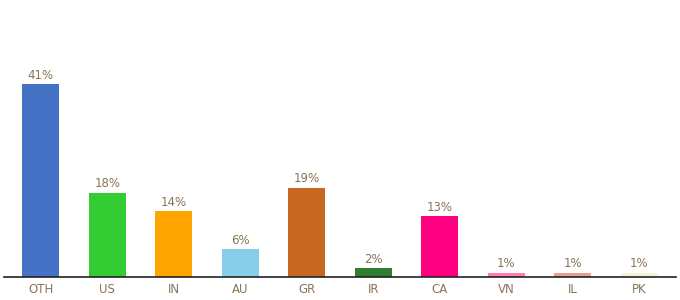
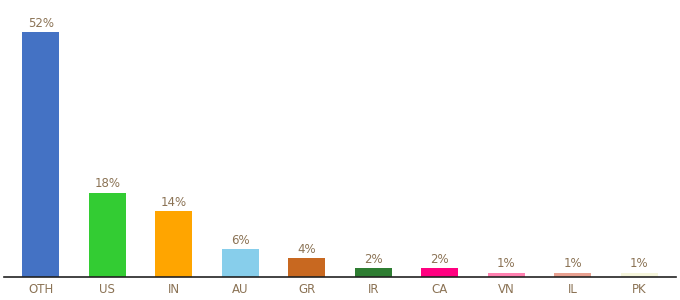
OTH: 41% -> 52%
GR: 19% -> 4%
CA: 13% -> 2%
